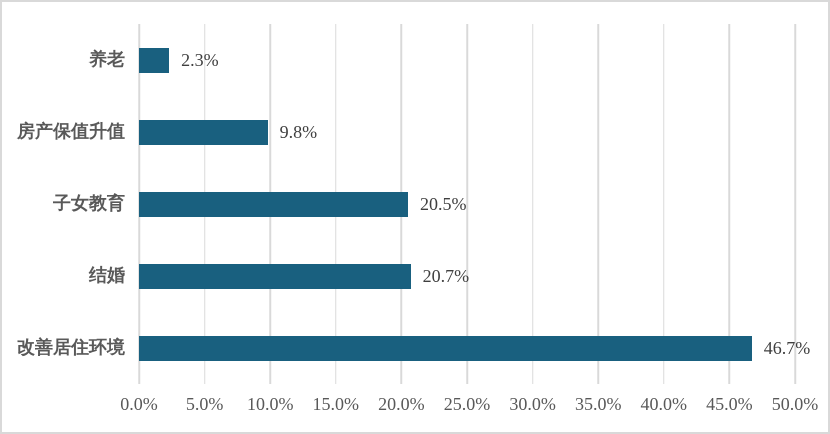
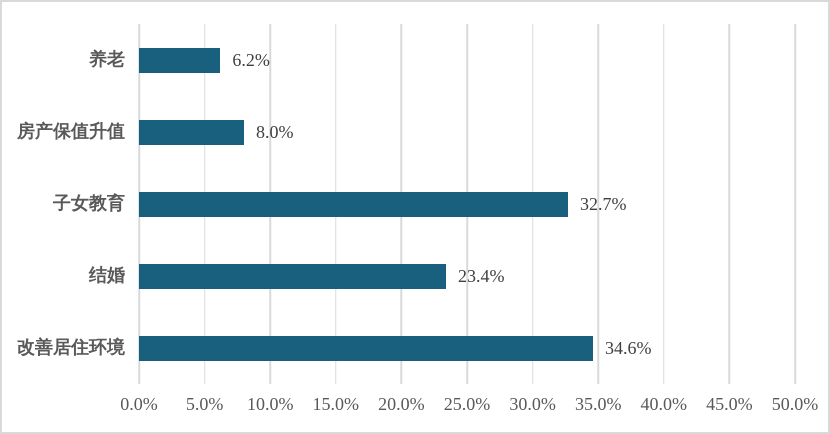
养老: 2.3% -> 6.2%
房产保值升值: 9.8% -> 8.0%
子女教育: 20.5% -> 32.7%
结婚: 20.7% -> 23.4%
改善居住环境: 46.7% -> 34.6%
